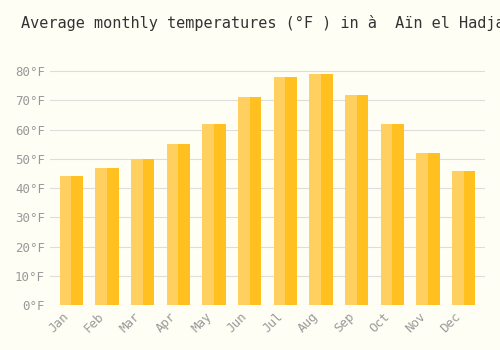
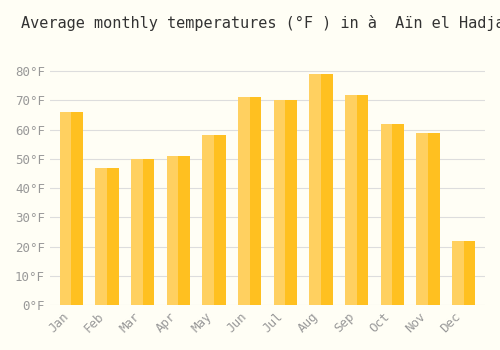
Jan: 44°F -> 66°F
Apr: 55°F -> 51°F
May: 62°F -> 58°F
Jul: 78°F -> 70°F
Nov: 52°F -> 59°F
Dec: 46°F -> 22°F
